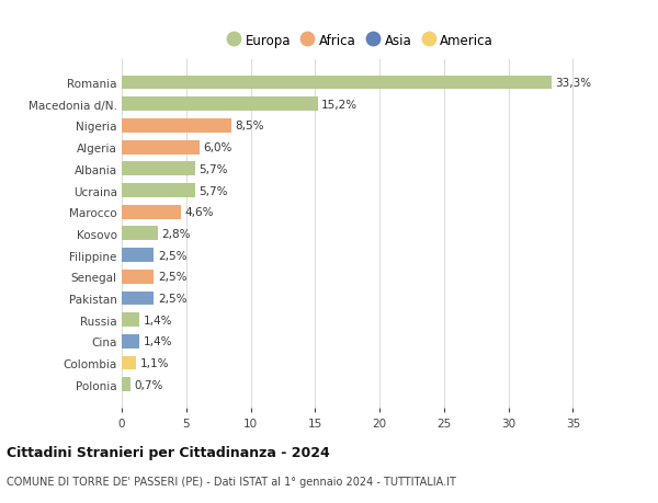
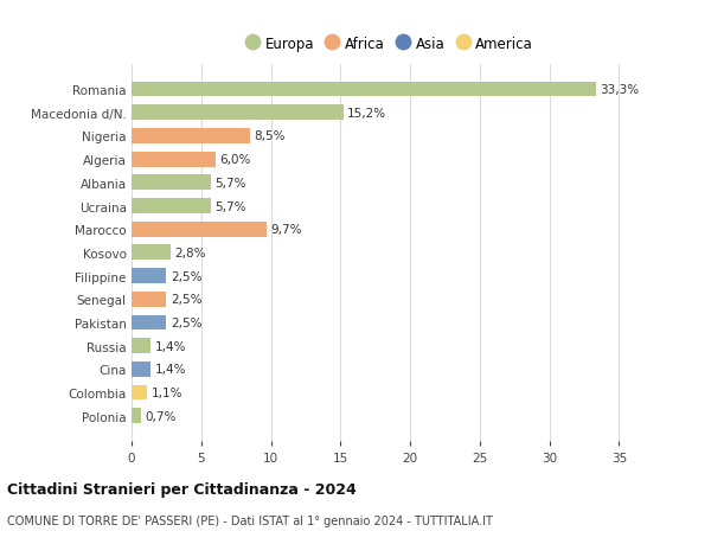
Marocco: 4,6% -> 9,7%
